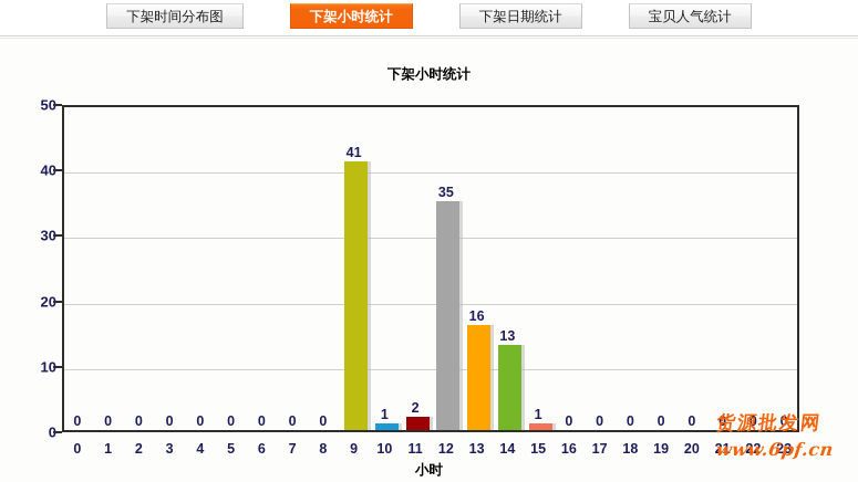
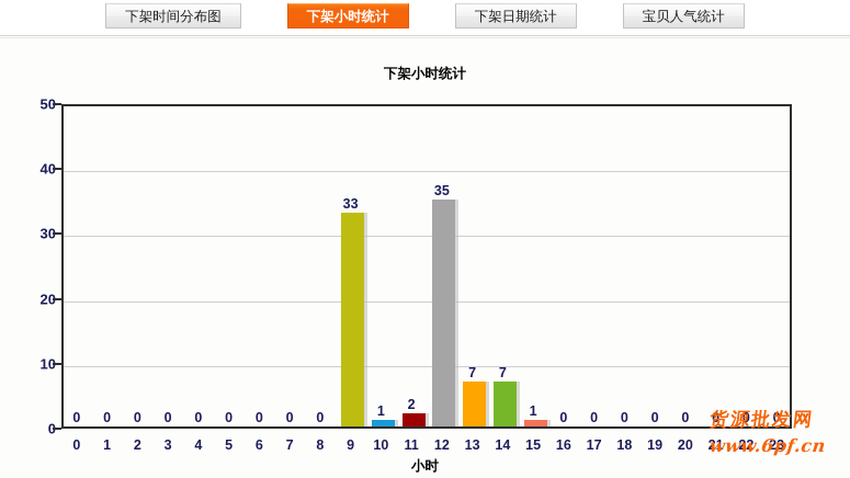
9: 41 -> 33
13: 16 -> 7
14: 13 -> 7
